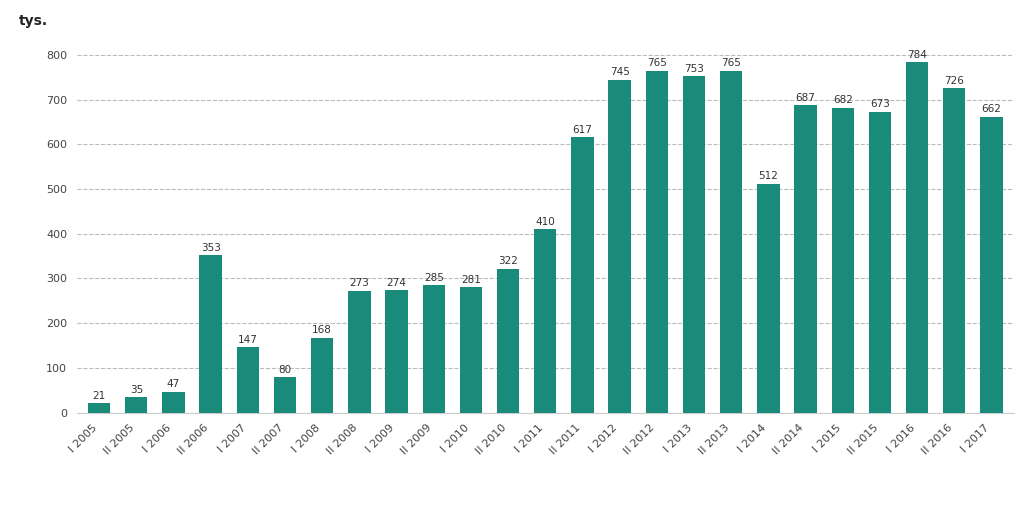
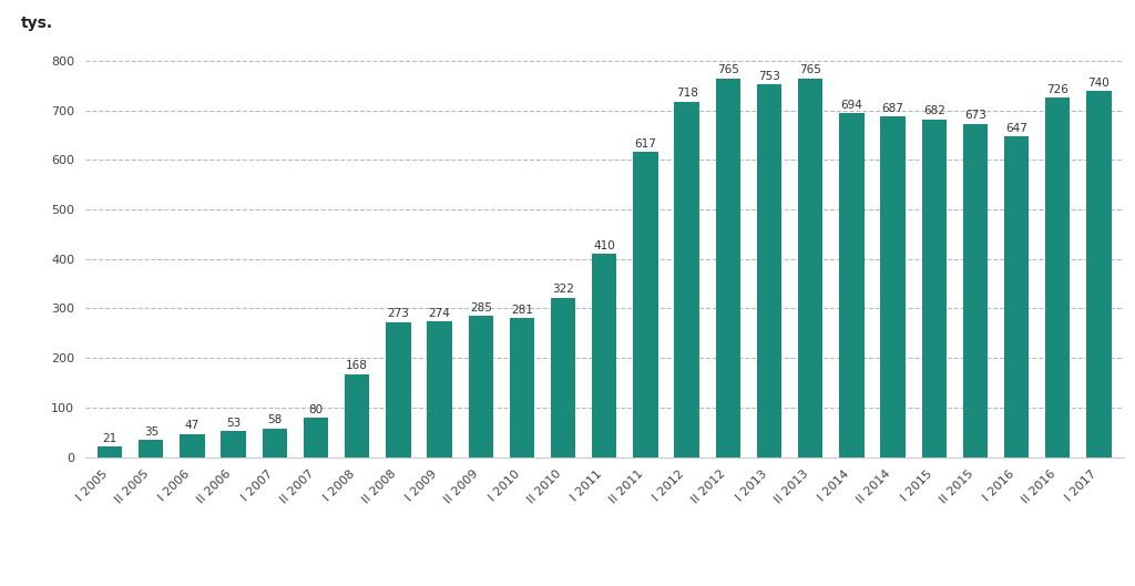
II 2006: 353 -> 53
I 2007: 147 -> 58
I 2012: 745 -> 718
I 2014: 512 -> 694
I 2016: 784 -> 647
I 2017: 662 -> 740
